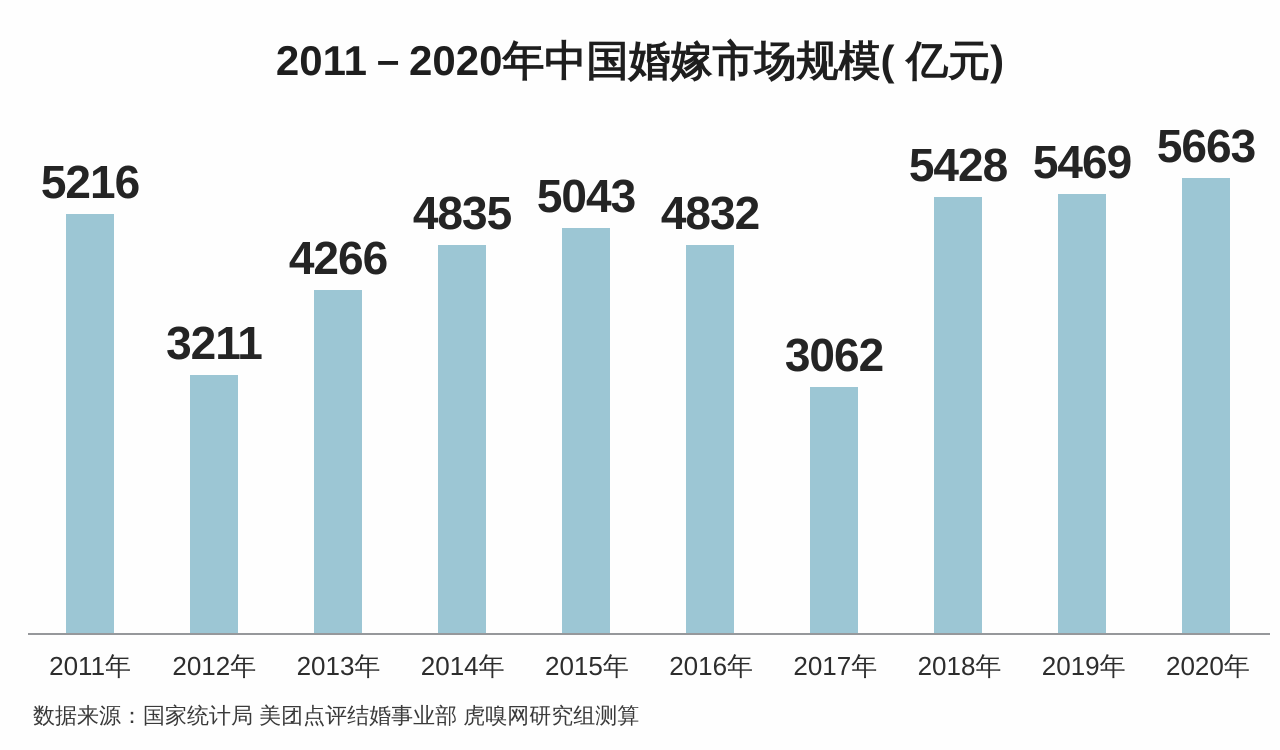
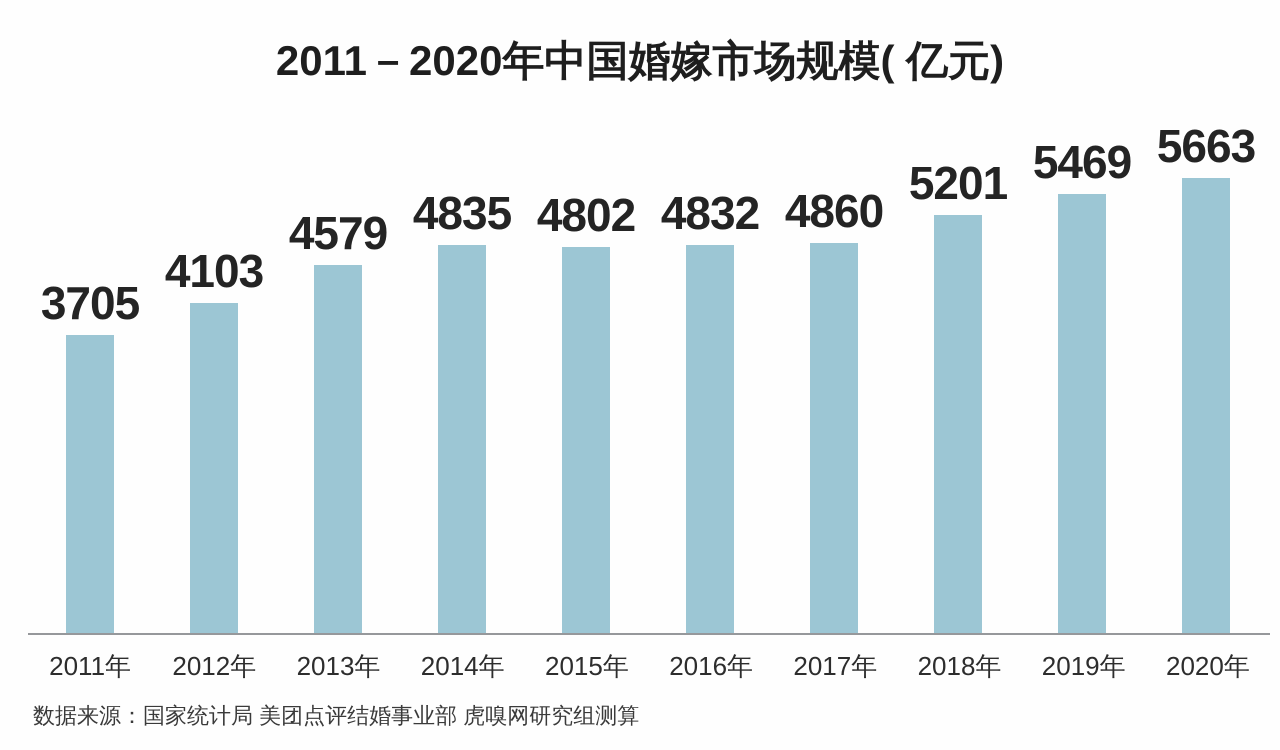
2011年: 5216 -> 3705
2012年: 3211 -> 4103
2013年: 4266 -> 4579
2015年: 5043 -> 4802
2017年: 3062 -> 4860
2018年: 5428 -> 5201
